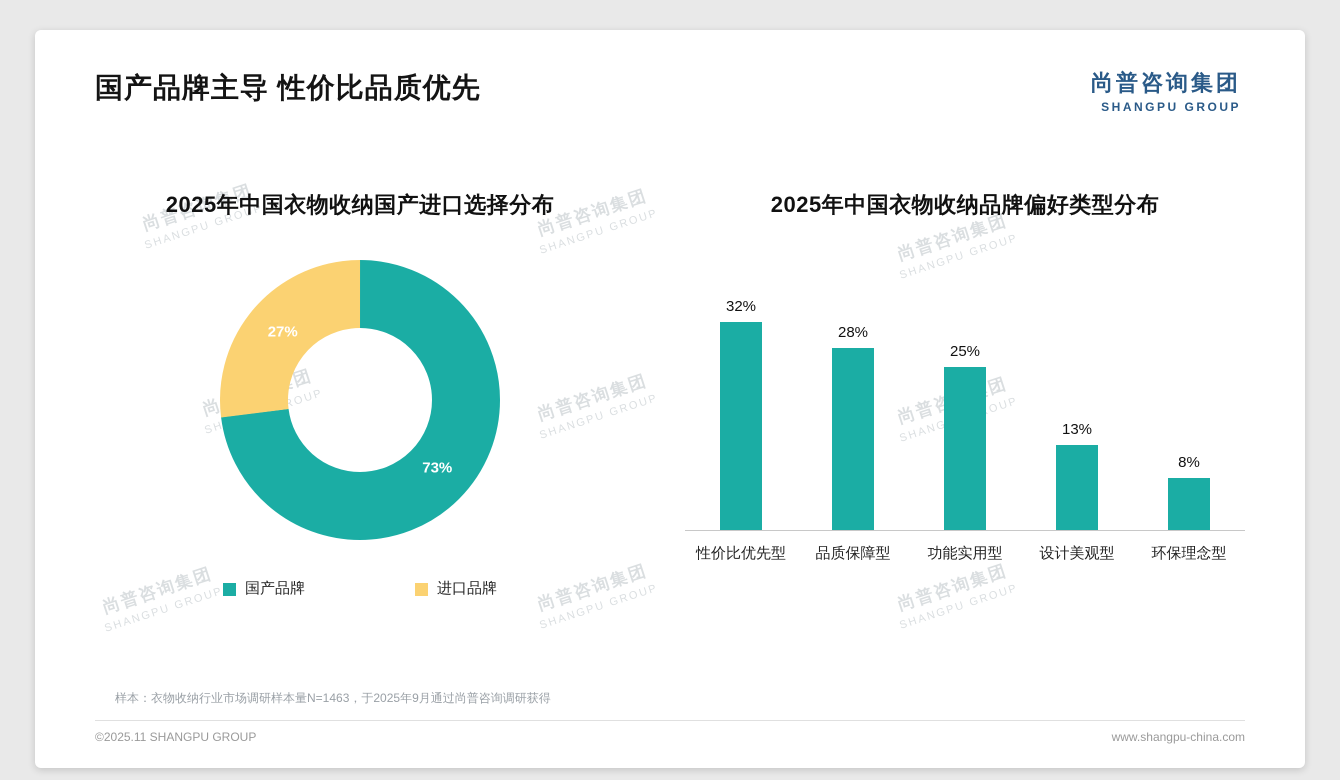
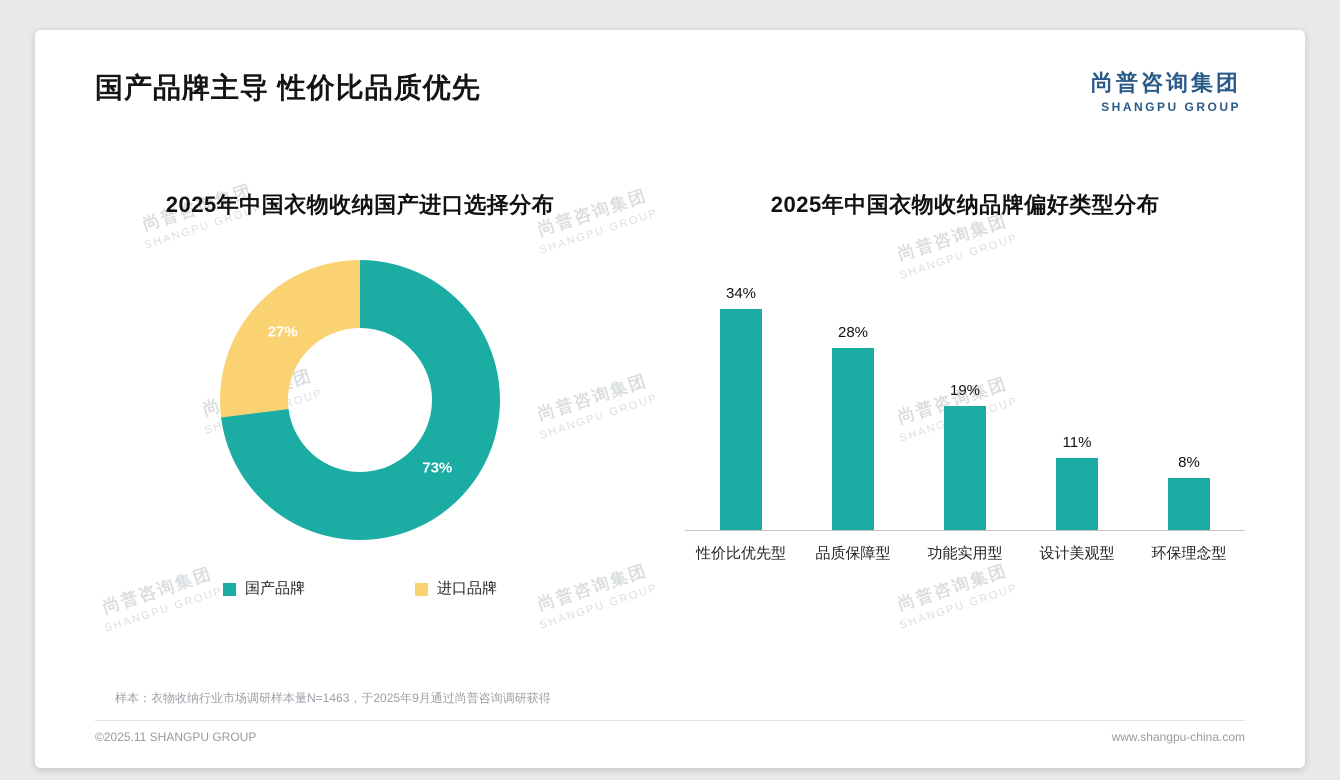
2025年中国衣物收纳品牌偏好类型分布/性价比优先型: 32% -> 34%
2025年中国衣物收纳品牌偏好类型分布/功能实用型: 25% -> 19%
2025年中国衣物收纳品牌偏好类型分布/设计美观型: 13% -> 11%
